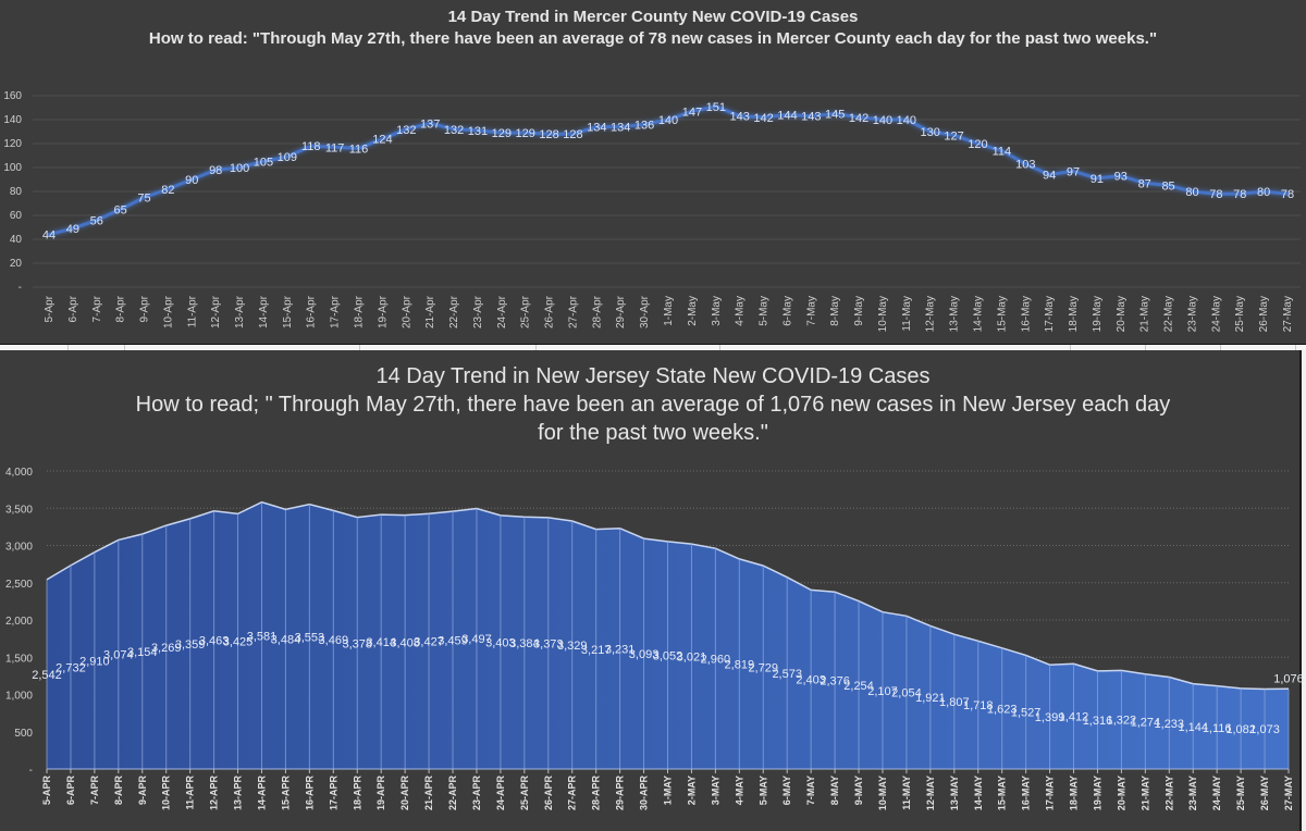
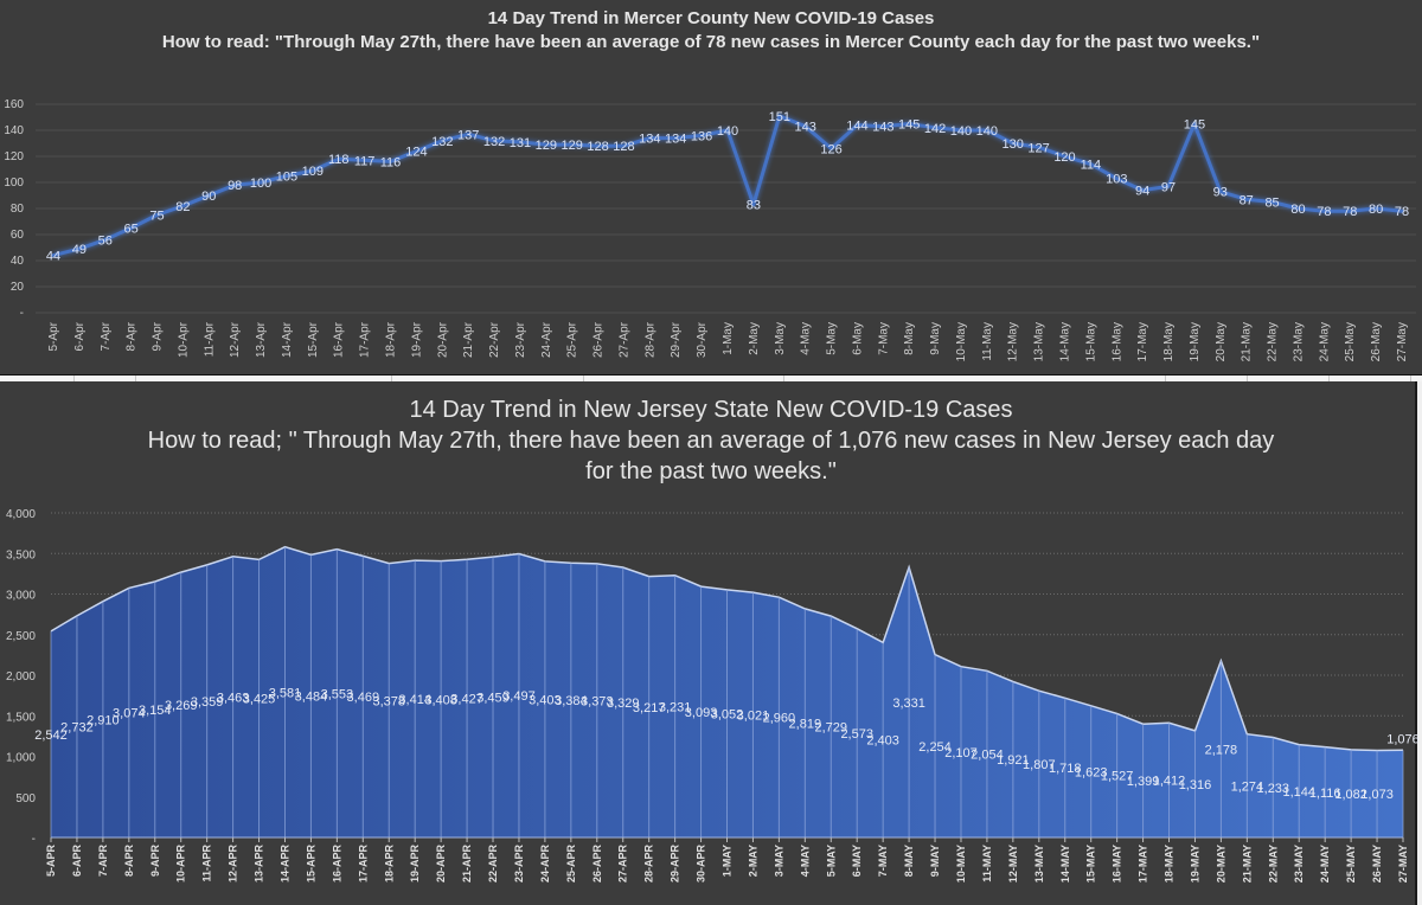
14 Day Trend in Mercer County New COVID-19 Cases/2-May: 147 -> 83
14 Day Trend in Mercer County New COVID-19 Cases/5-May: 142 -> 126
14 Day Trend in Mercer County New COVID-19 Cases/19-May: 91 -> 145
14 Day Trend in New Jersey State New COVID-19 Cases/8-MAY: 2,376 -> 3,331
14 Day Trend in New Jersey State New COVID-19 Cases/20-MAY: 1,322 -> 2,178
